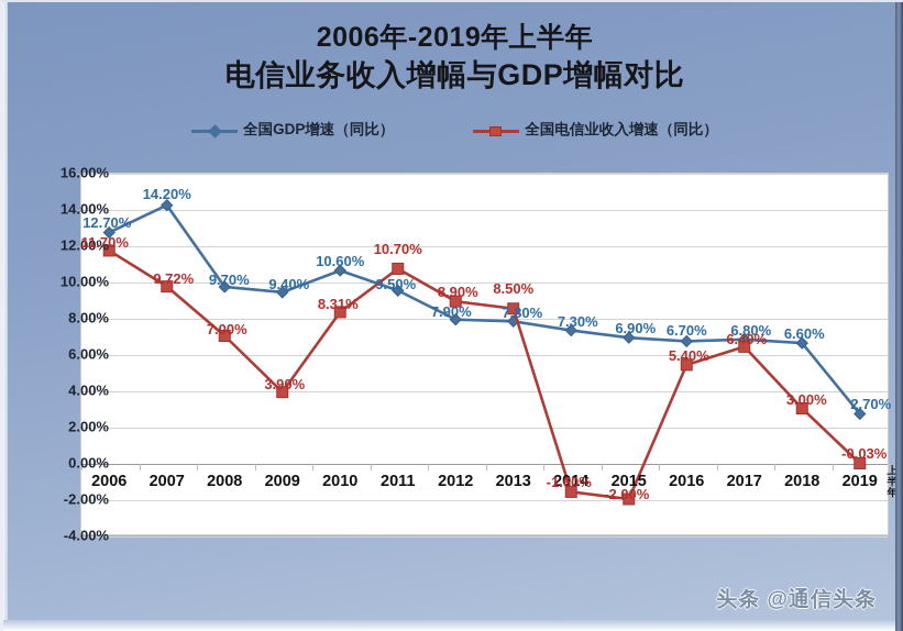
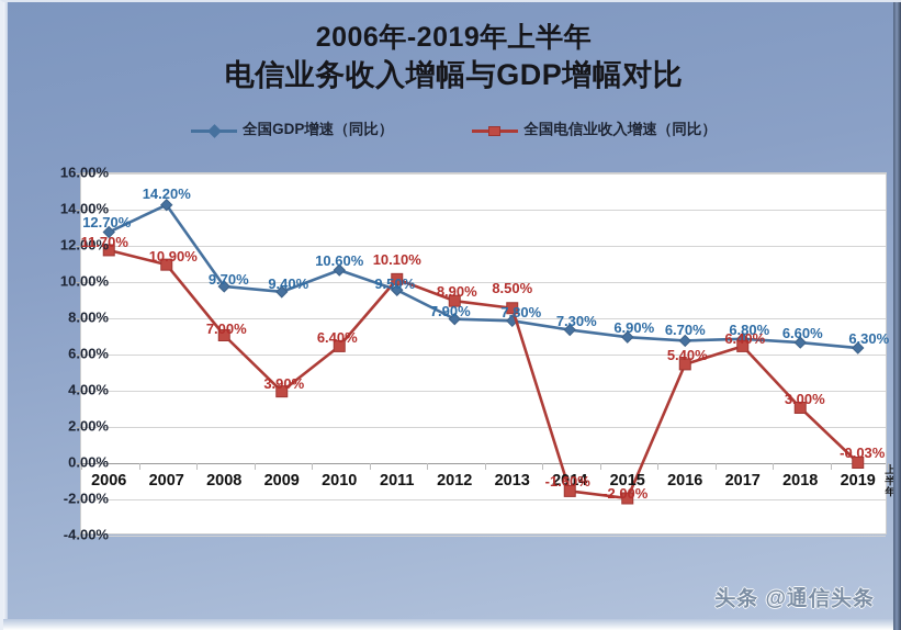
全国电信业收入增速（同比）/2007: 9.72% -> 10.90%
全国电信业收入增速（同比）/2010: 8.31% -> 6.40%
全国电信业收入增速（同比）/2011: 10.70% -> 10.10%
全国GDP增速（同比）/2019: 2.70% -> 6.30%
